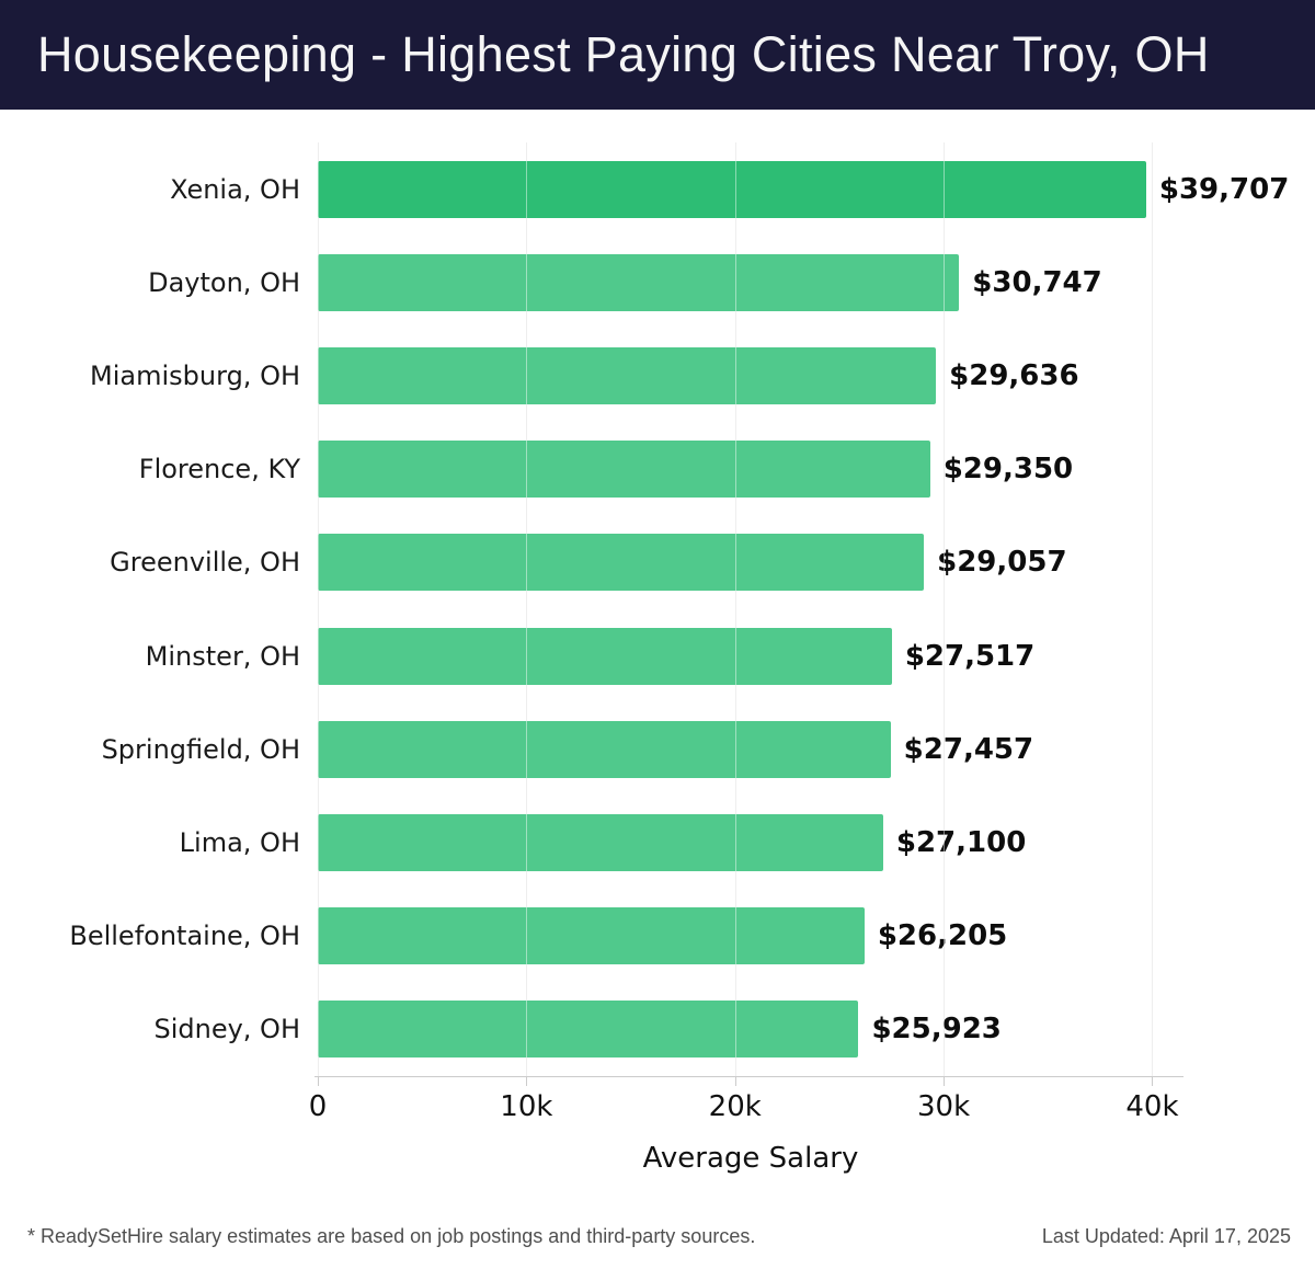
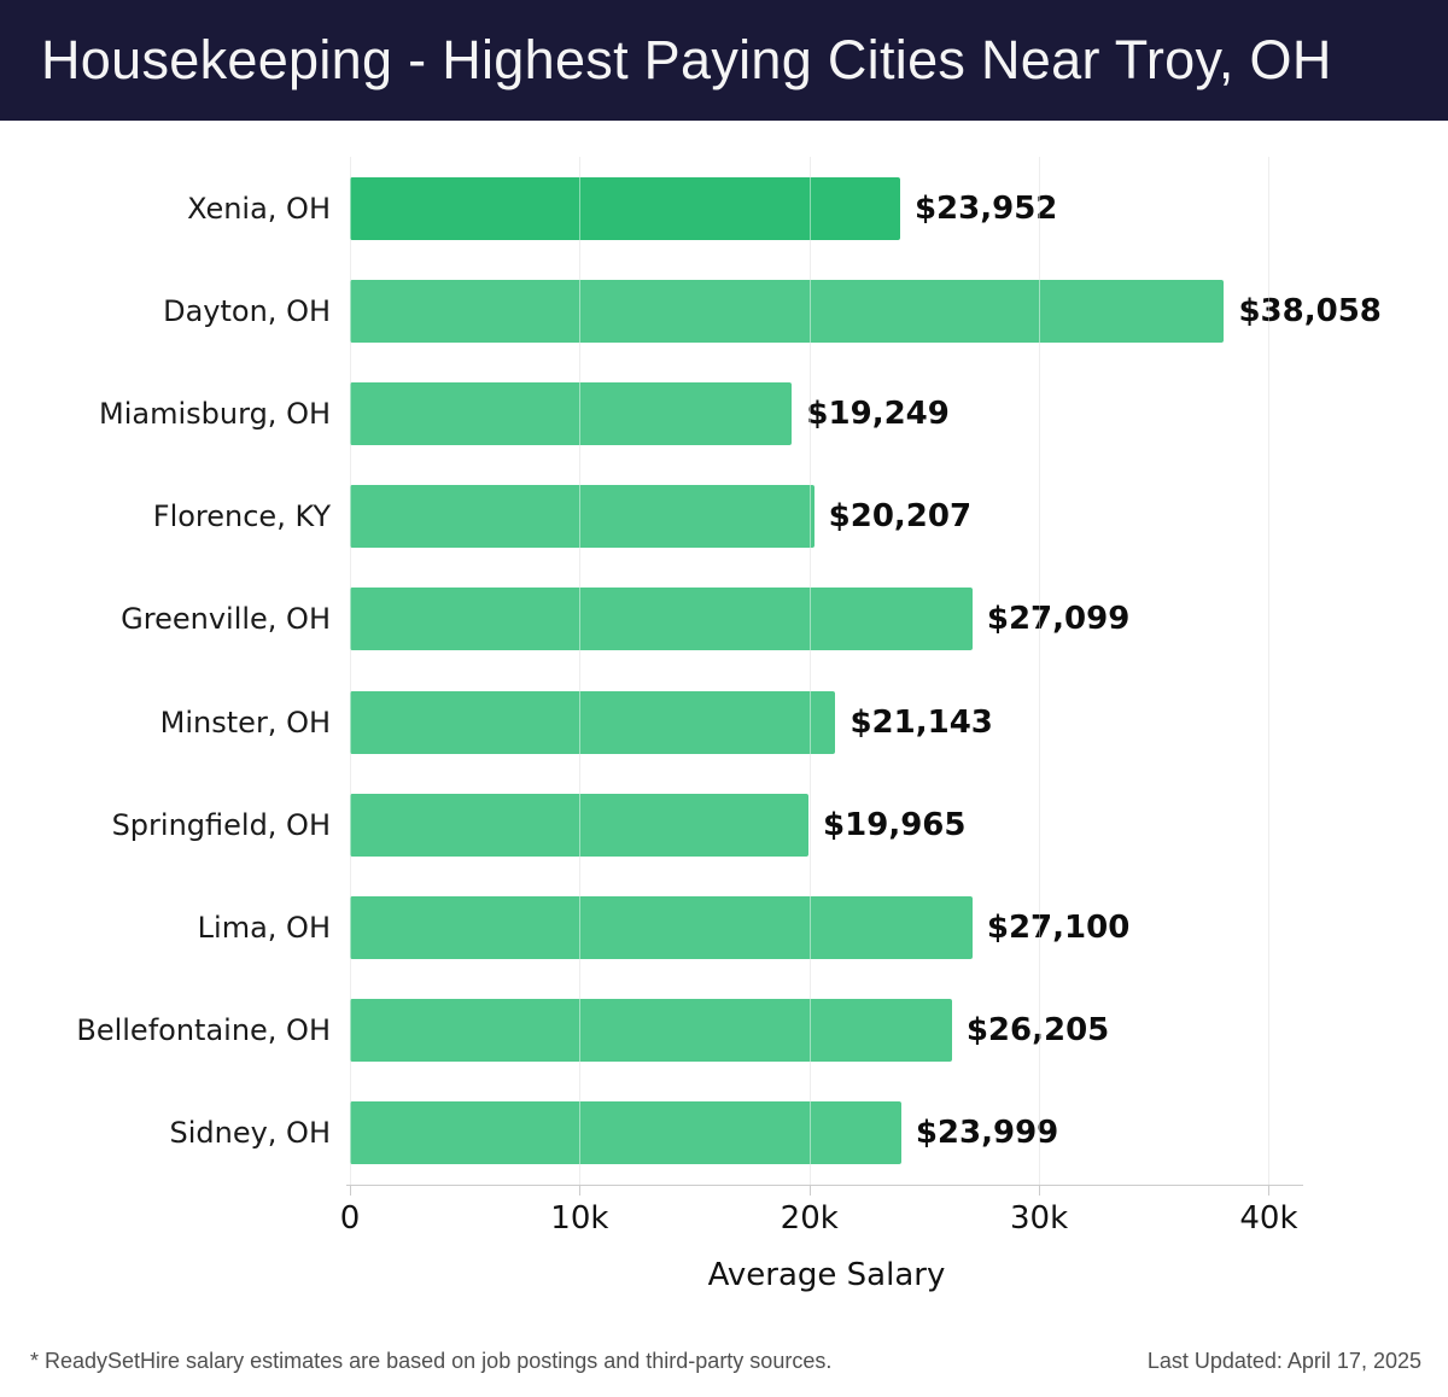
Xenia, OH: $39,707 -> $23,952
Dayton, OH: $30,747 -> $38,058
Miamisburg, OH: $29,636 -> $19,249
Florence, KY: $29,350 -> $20,207
Greenville, OH: $29,057 -> $27,099
Minster, OH: $27,517 -> $21,143
Springfield, OH: $27,457 -> $19,965
Sidney, OH: $25,923 -> $23,999
